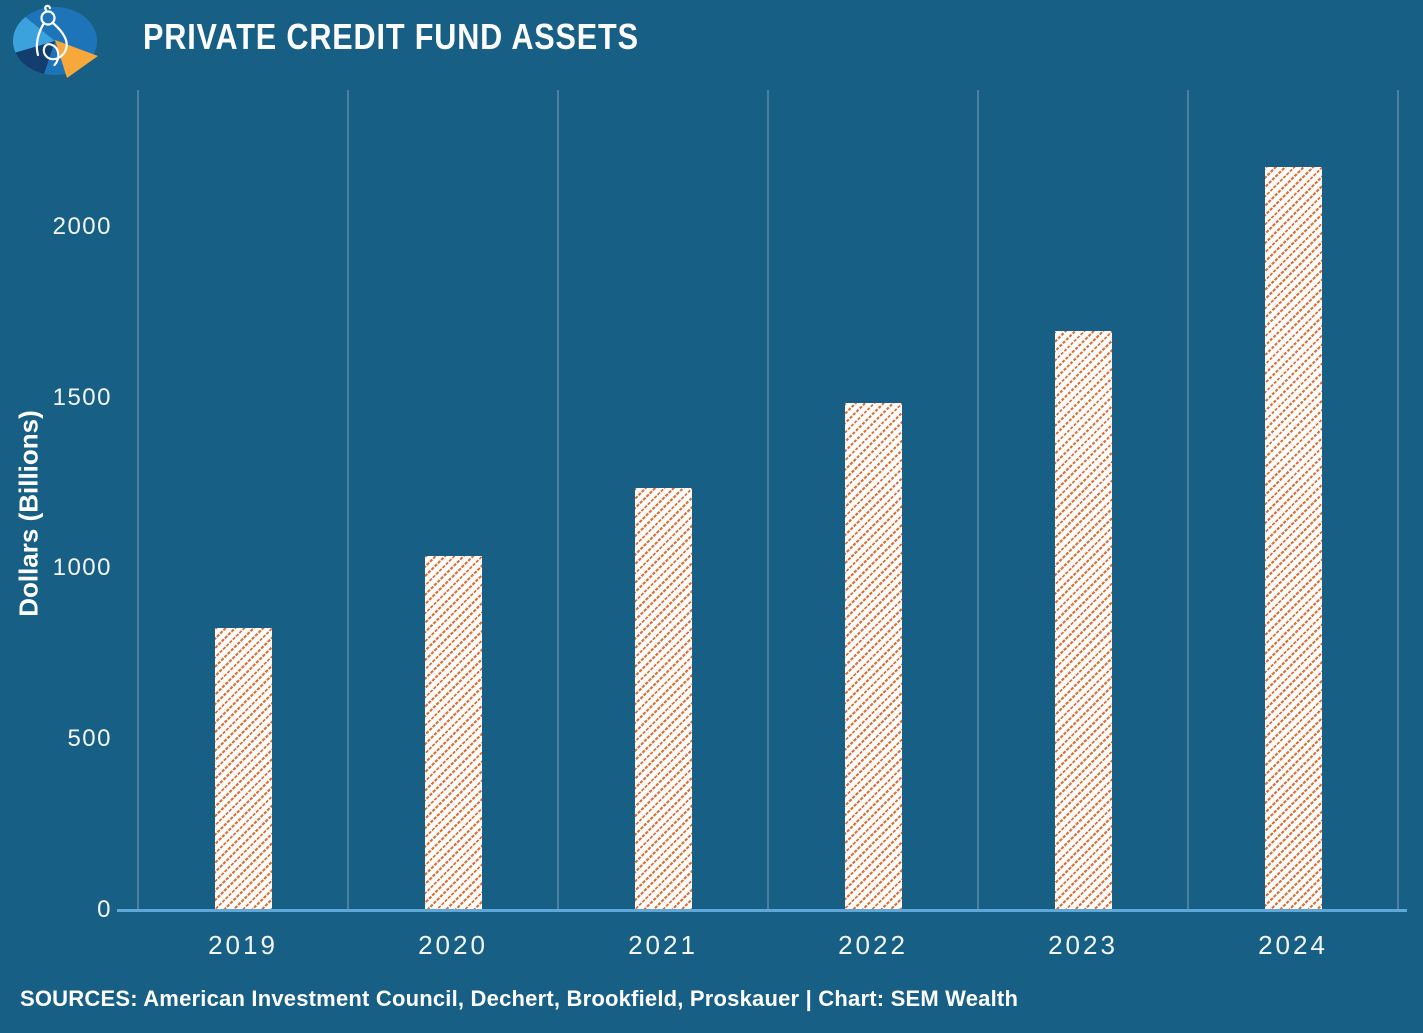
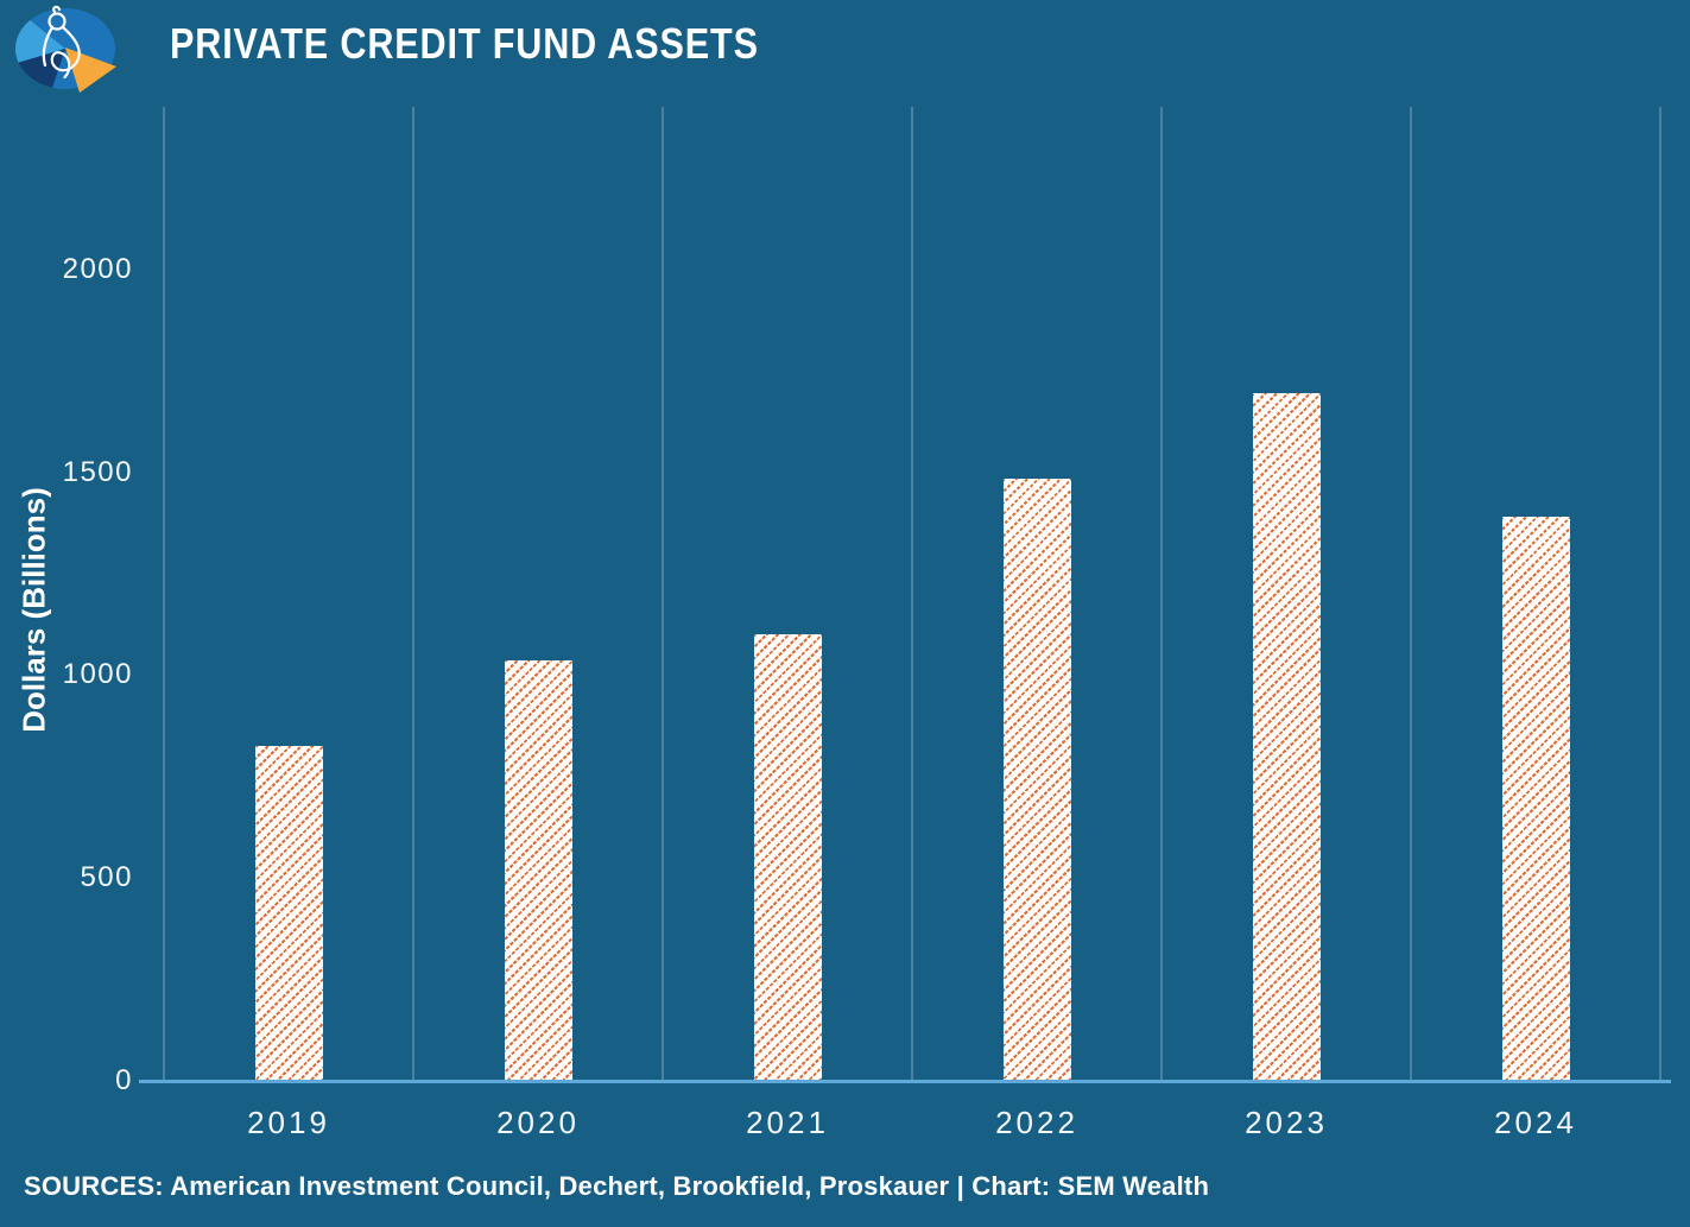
2021: 1240 -> 1100
2024: 2180 -> 1390
